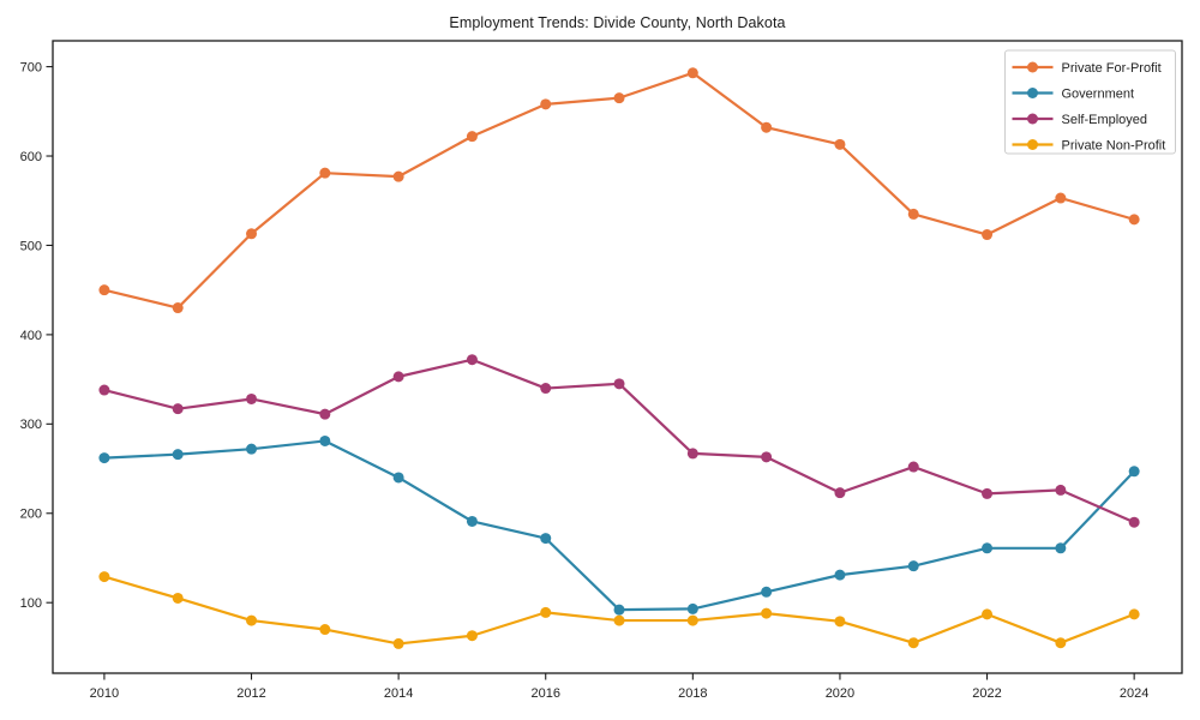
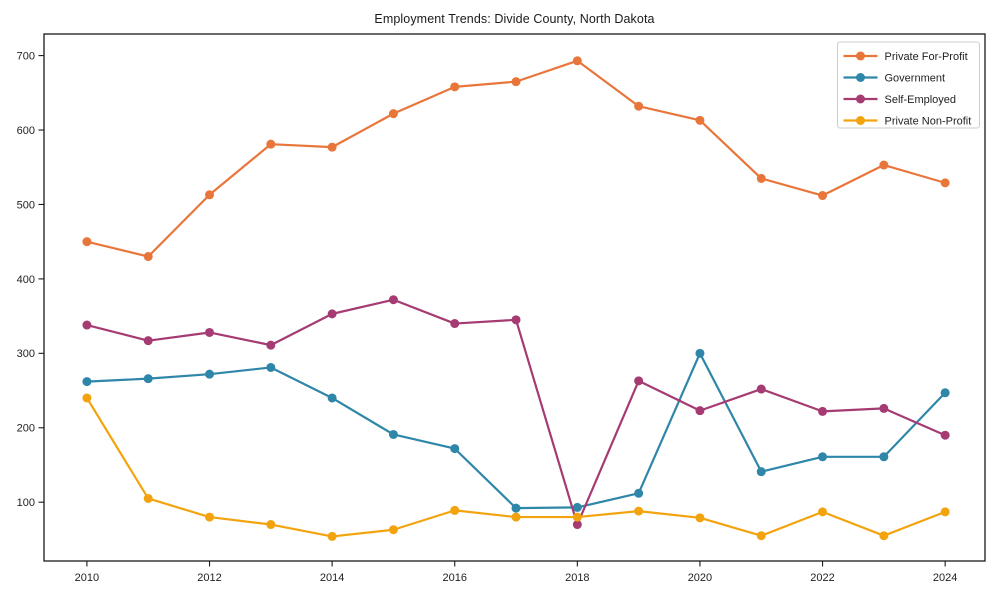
Private Non-Profit/2010: 130 -> 240
Self-Employed/2018: 270 -> 70
Government/2020: 130 -> 300
